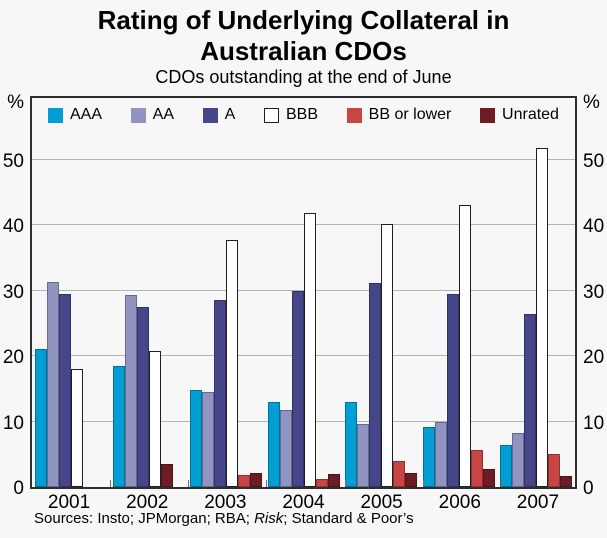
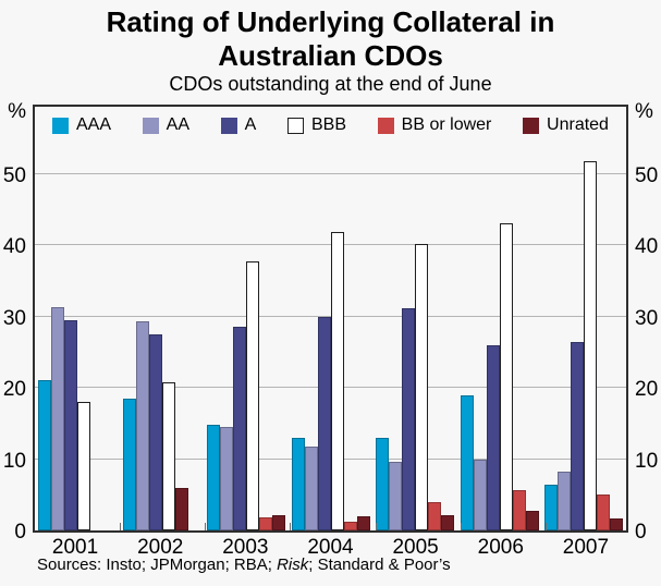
Unrated/2002: 4 -> 6
AAA/2006: 9 -> 19
A/2006: 29 -> 26
